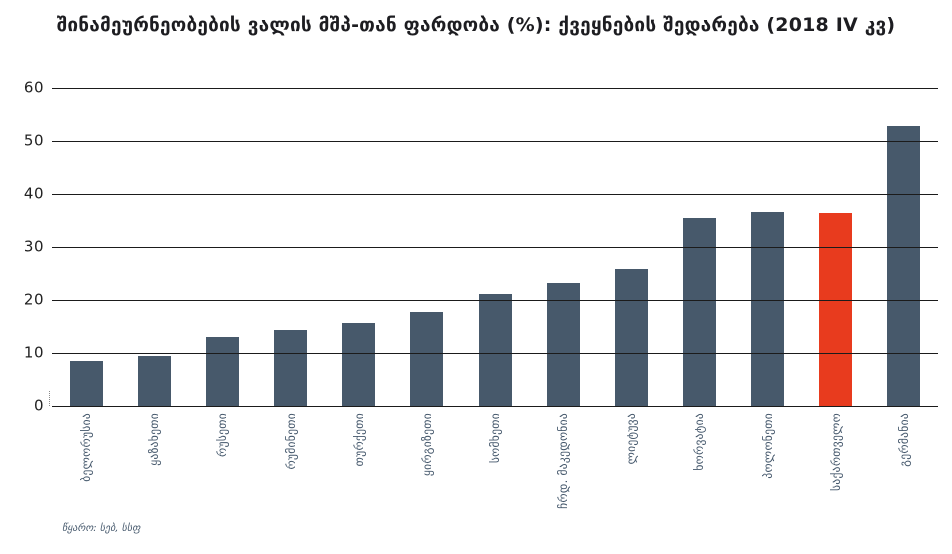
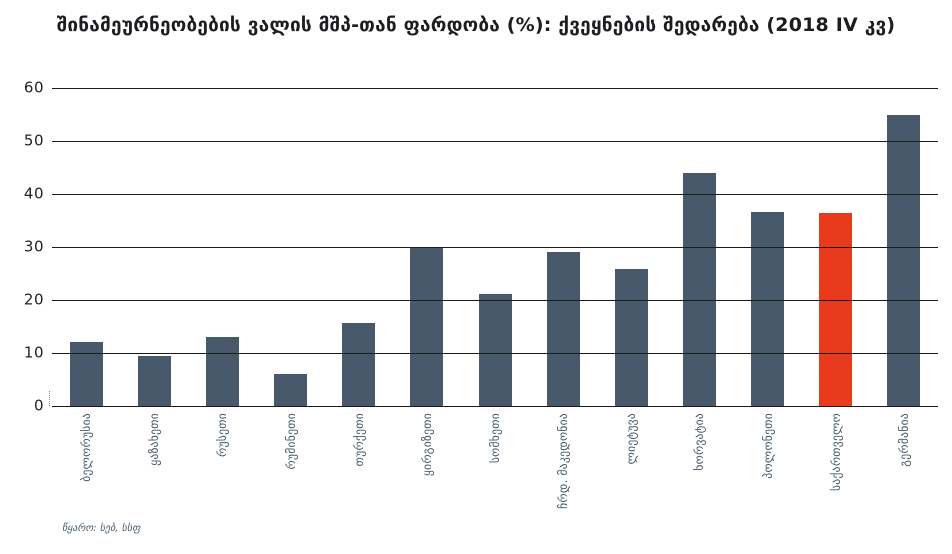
ბელორუსია: 8 -> 12
რუმინეთი: 14 -> 6
ყირგიზეთი: 18 -> 30
ჩრდ. მაკედონია: 23 -> 29
ხორვატია: 35 -> 44
გერმანია: 53 -> 55
